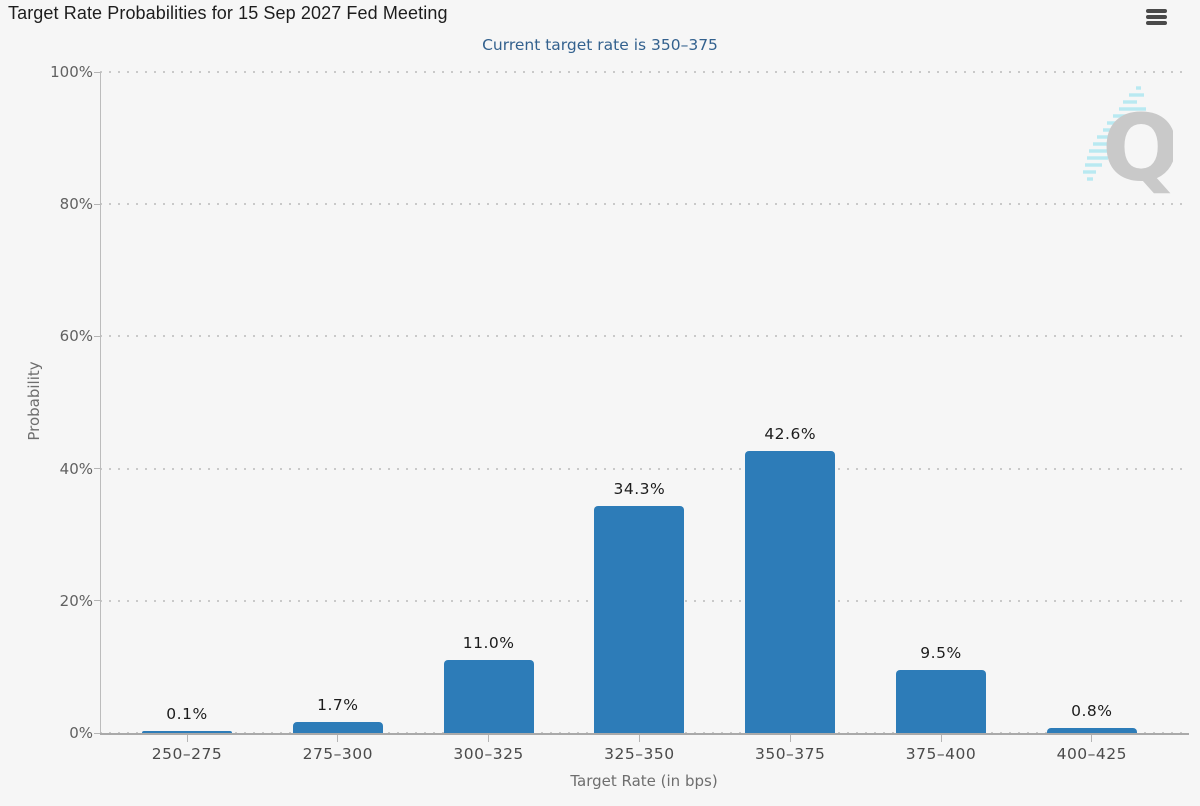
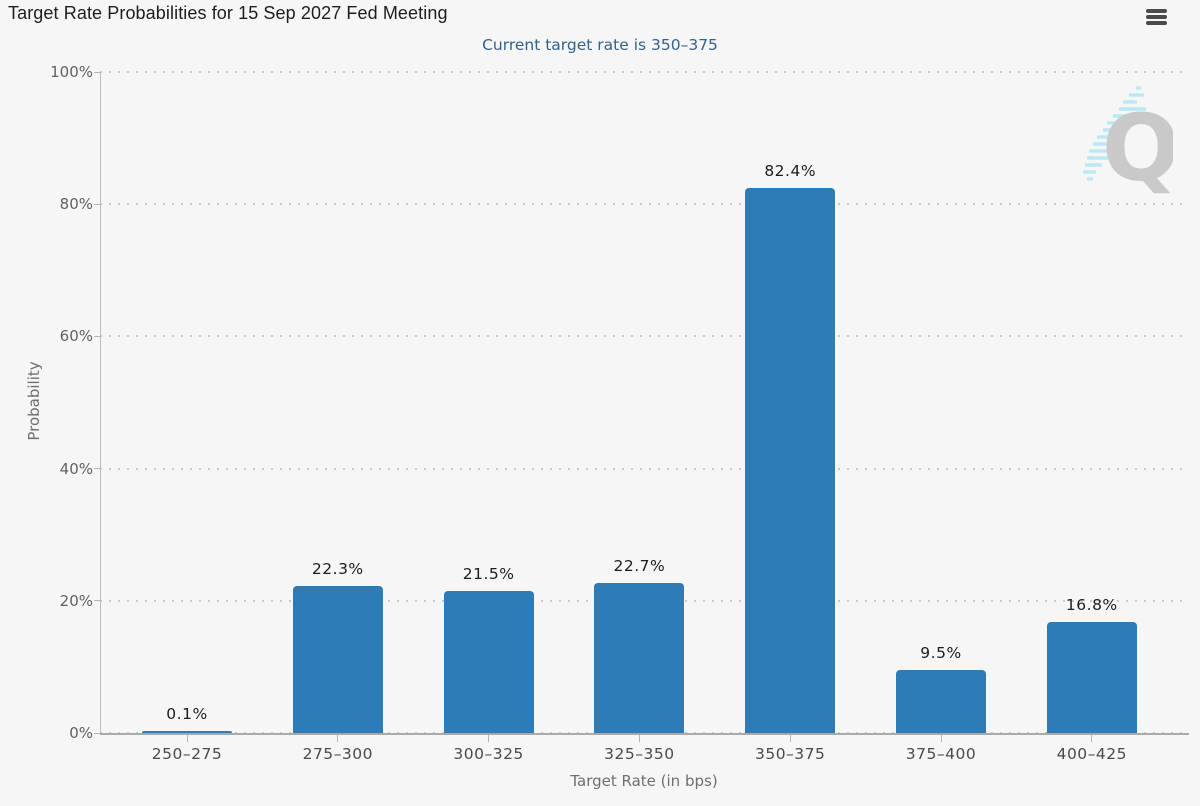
275–300: 1.7% -> 22.3%
300–325: 11.0% -> 21.5%
325–350: 34.3% -> 22.7%
350–375: 42.6% -> 82.4%
400–425: 0.8% -> 16.8%
